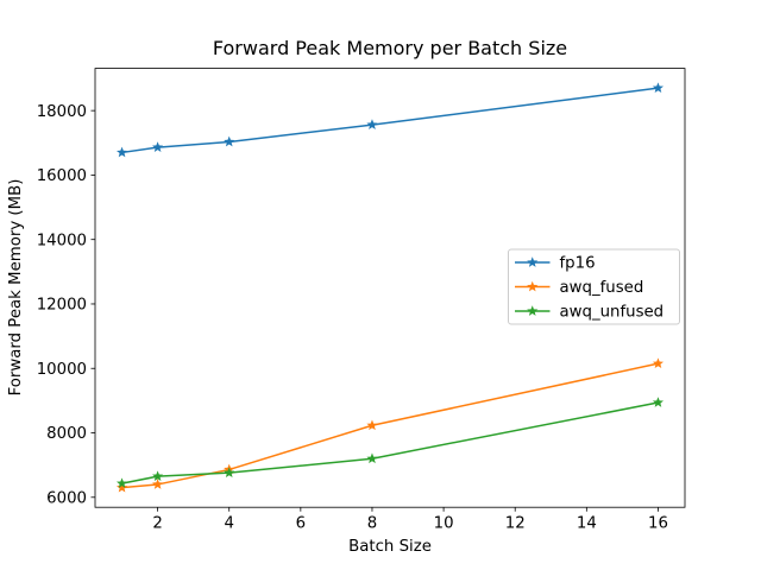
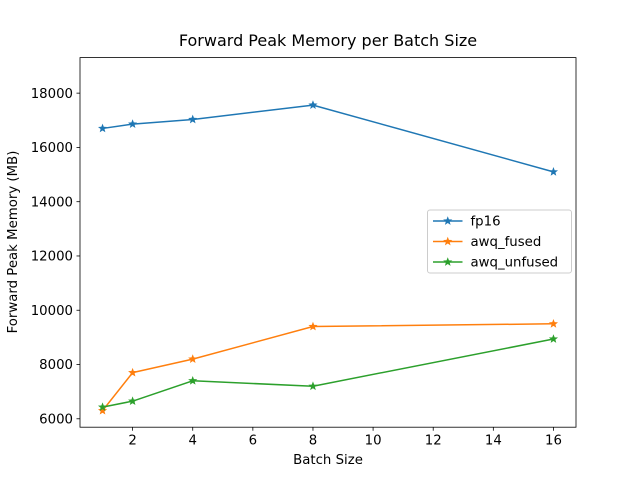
awq_fused/2: 6400 -> 7700
awq_fused/4: 6900 -> 8200
awq_unfused/4: 6800 -> 7400
awq_fused/8: 8200 -> 9400
fp16/16: 18700 -> 15100
awq_fused/16: 10200 -> 9500
